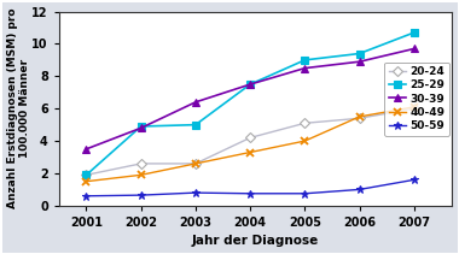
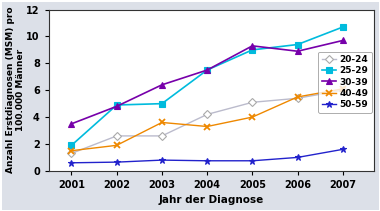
20-24/2001: 1.9 -> 1.3
40-49/2003: 2.6 -> 3.6
30-39/2005: 8.5 -> 9.3
